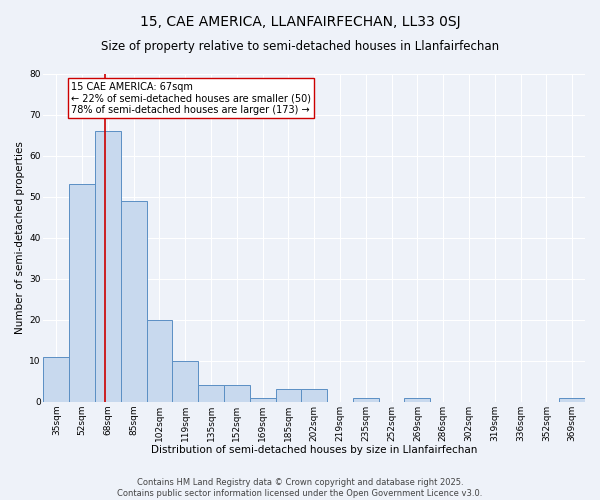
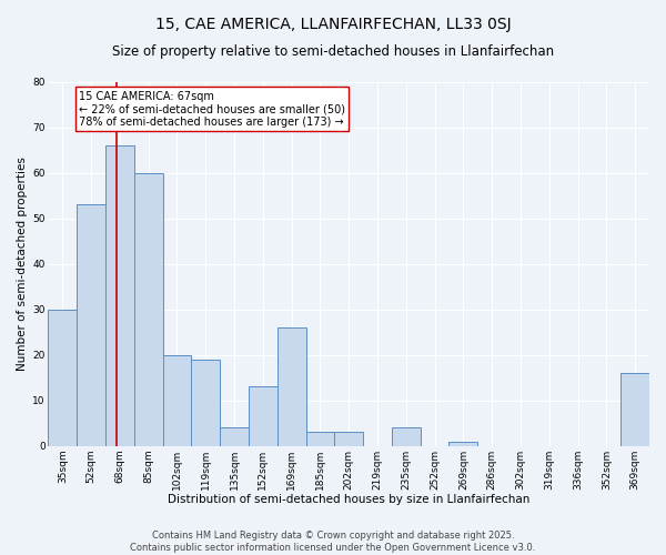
35sqm: 11 -> 30
85sqm: 49 -> 60
119sqm: 10 -> 19
152sqm: 4 -> 13
169sqm: 1 -> 26
235sqm: 1 -> 4
369sqm: 1 -> 16
